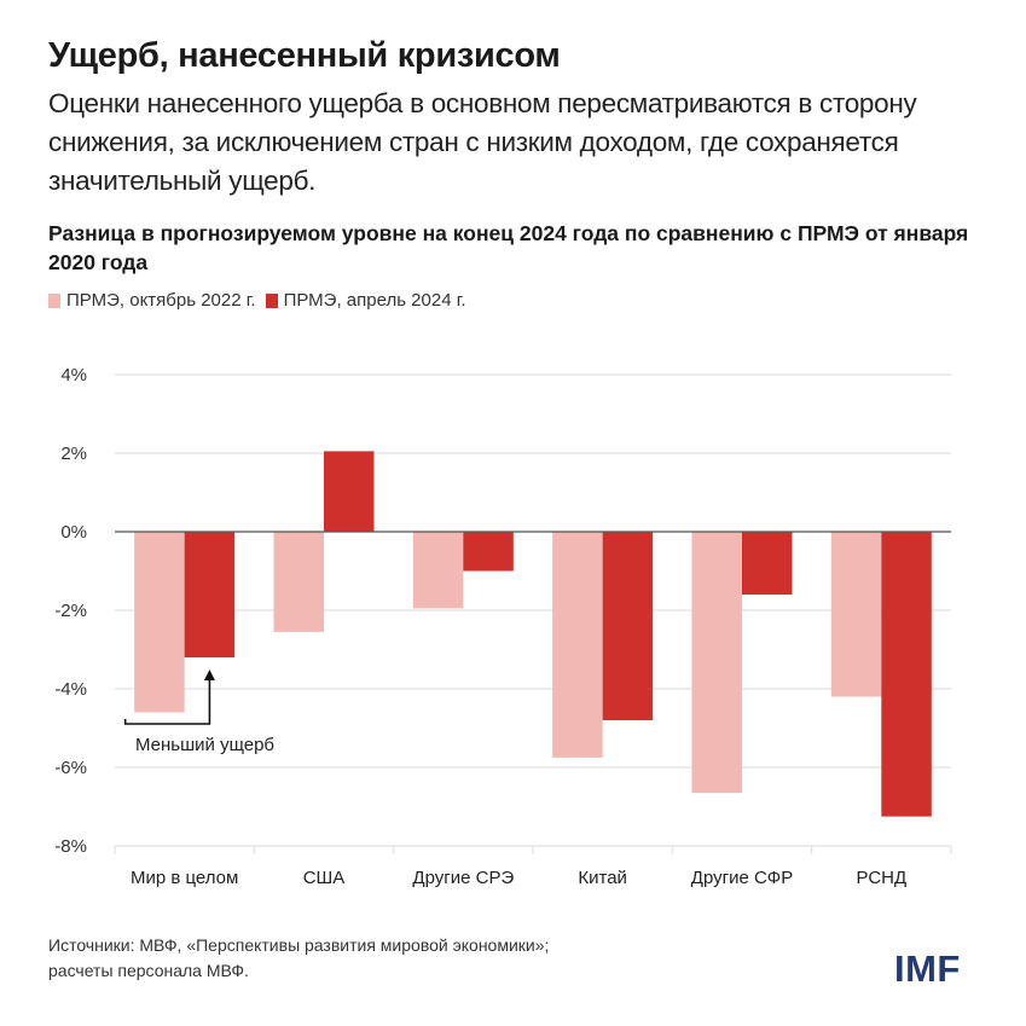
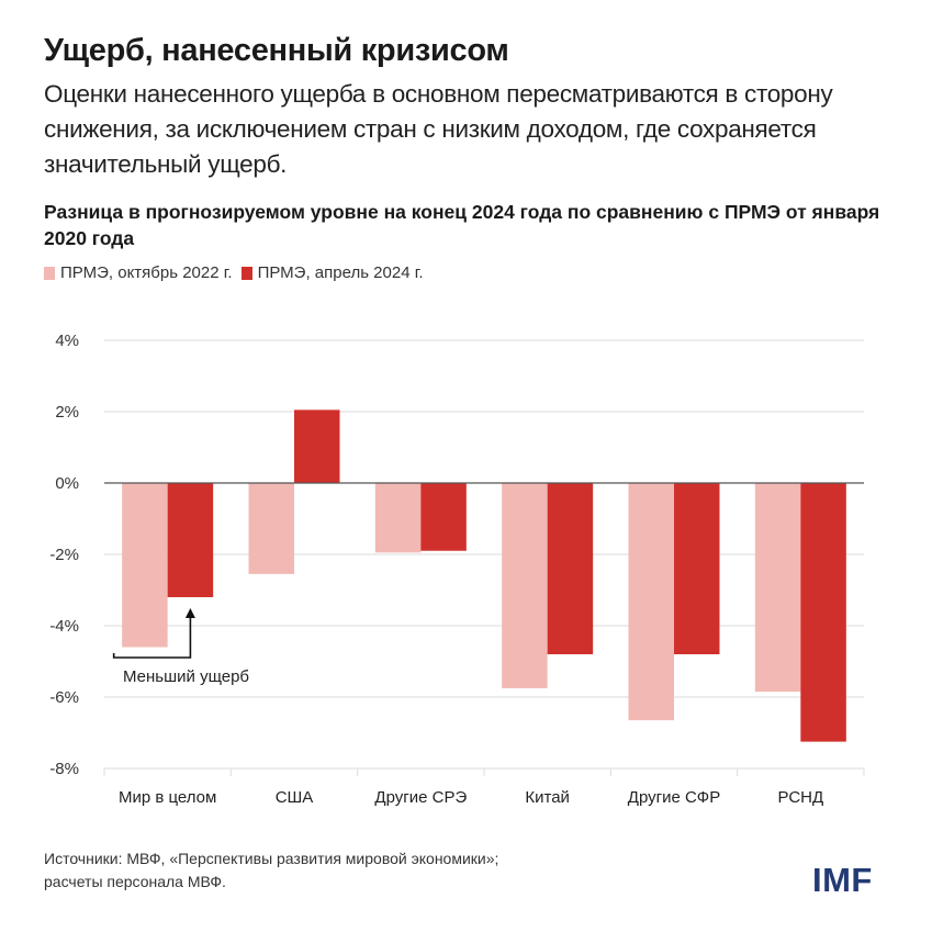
ПРМЭ, апрель 2024 г./Другие СРЭ: -1.0% -> -1.9%
ПРМЭ, апрель 2024 г./Другие СФР: -1.6% -> -4.8%
ПРМЭ, октябрь 2022 г./РСНД: -4.2% -> -5.8%
